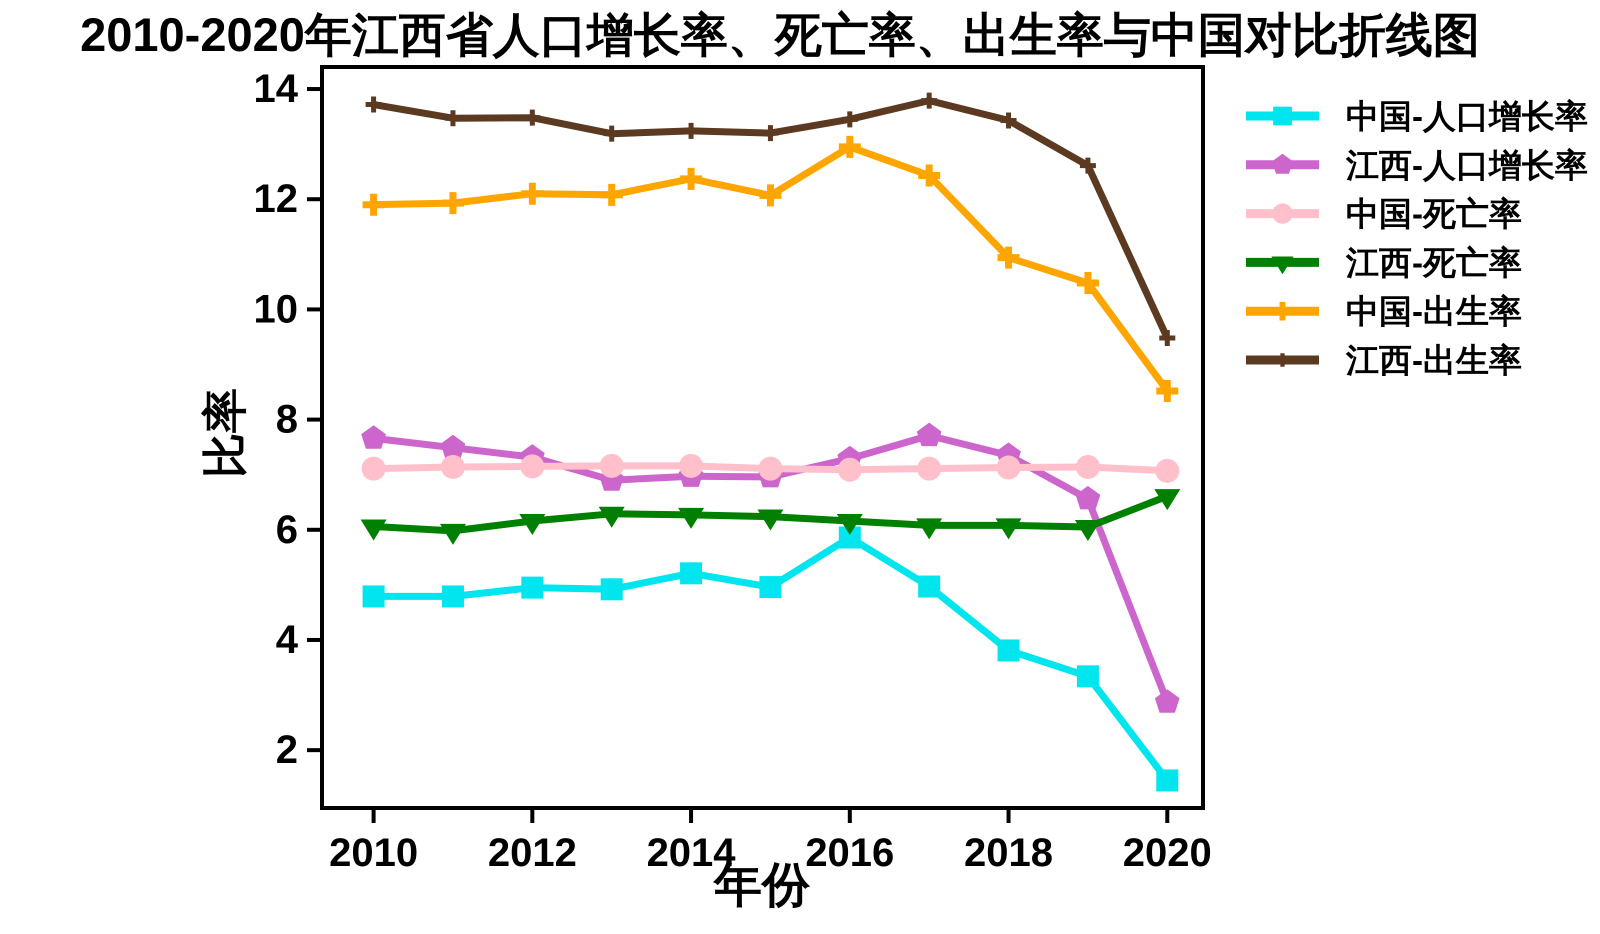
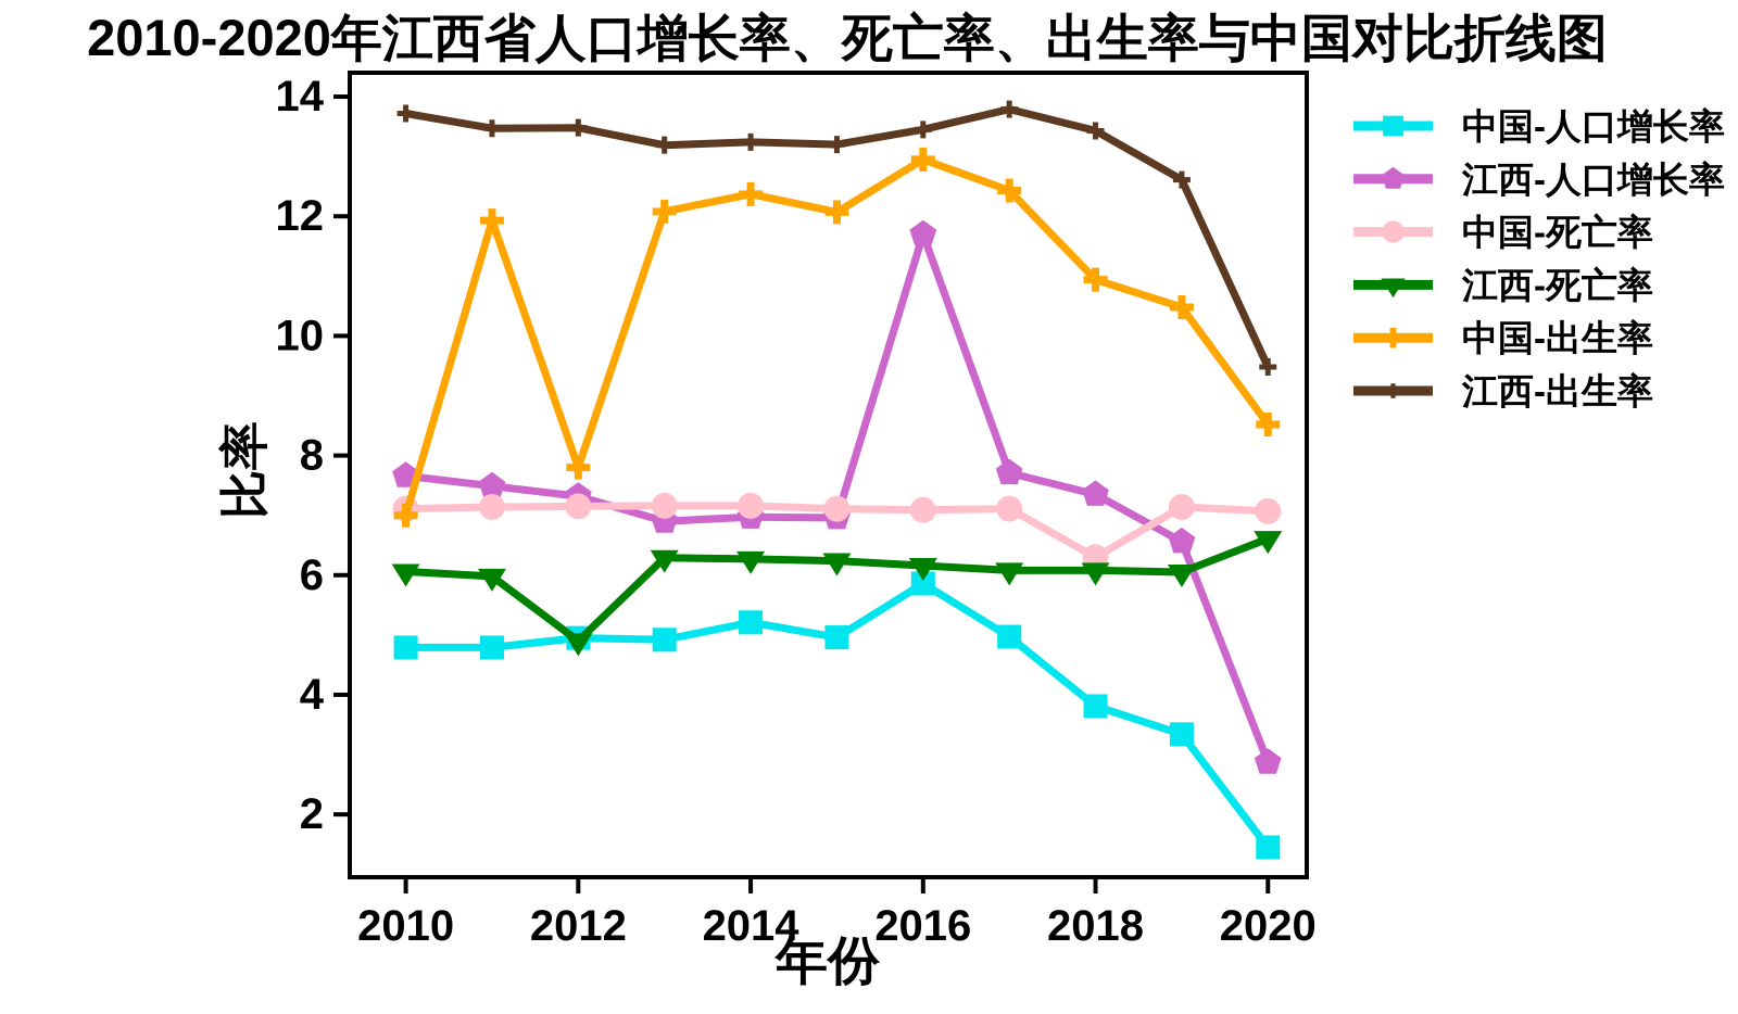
中国-出生率/2010: 11.9 -> 7.0
江西-死亡率/2012: 6.2 -> 4.9
中国-出生率/2012: 12.1 -> 7.8
江西-人口增长率/2016: 7.3 -> 11.7
中国-死亡率/2018: 7.1 -> 6.3
